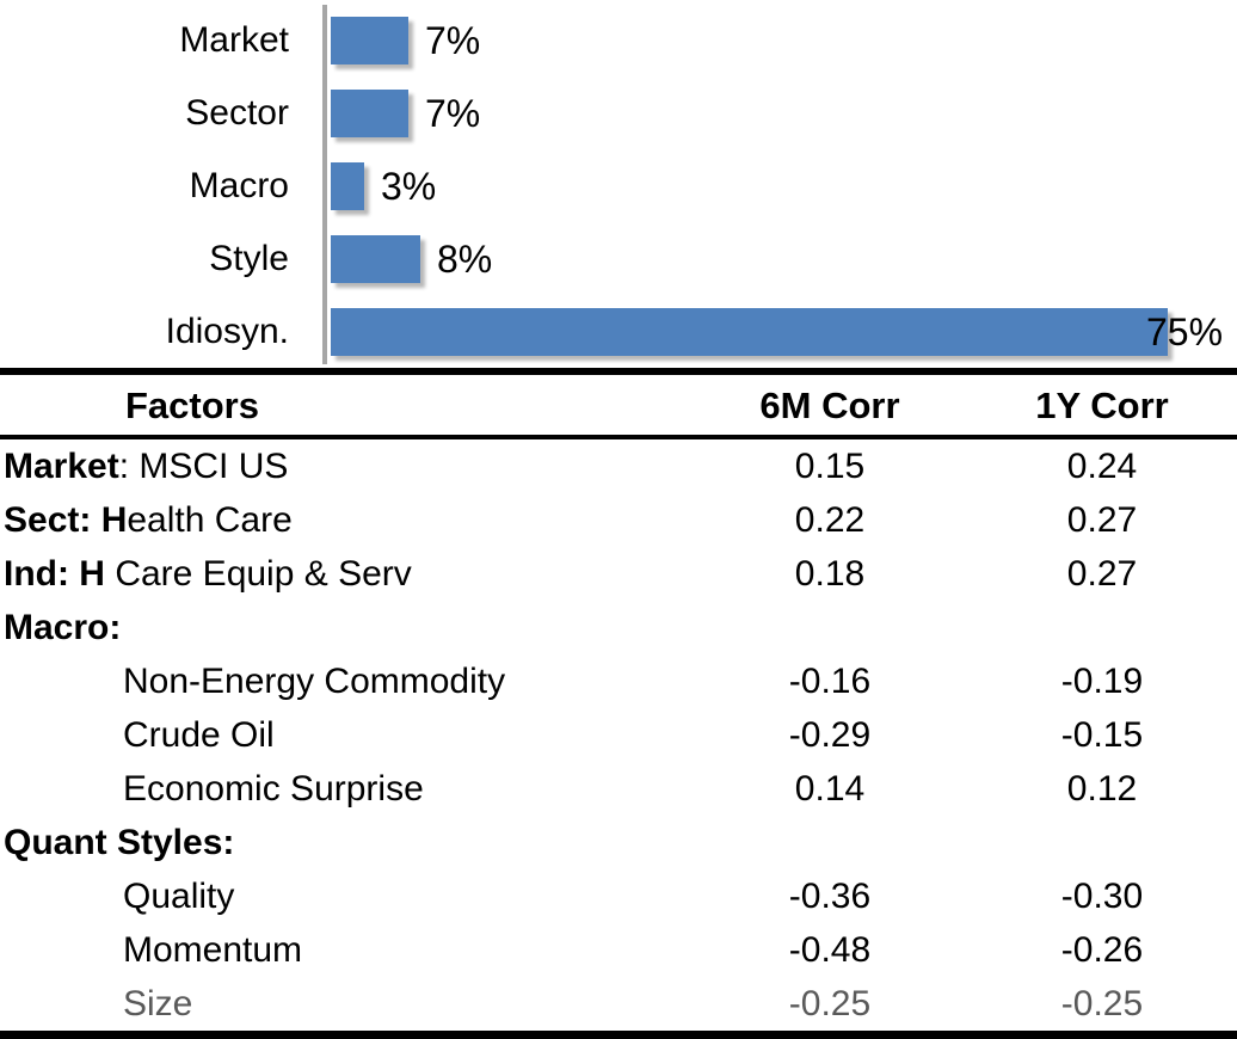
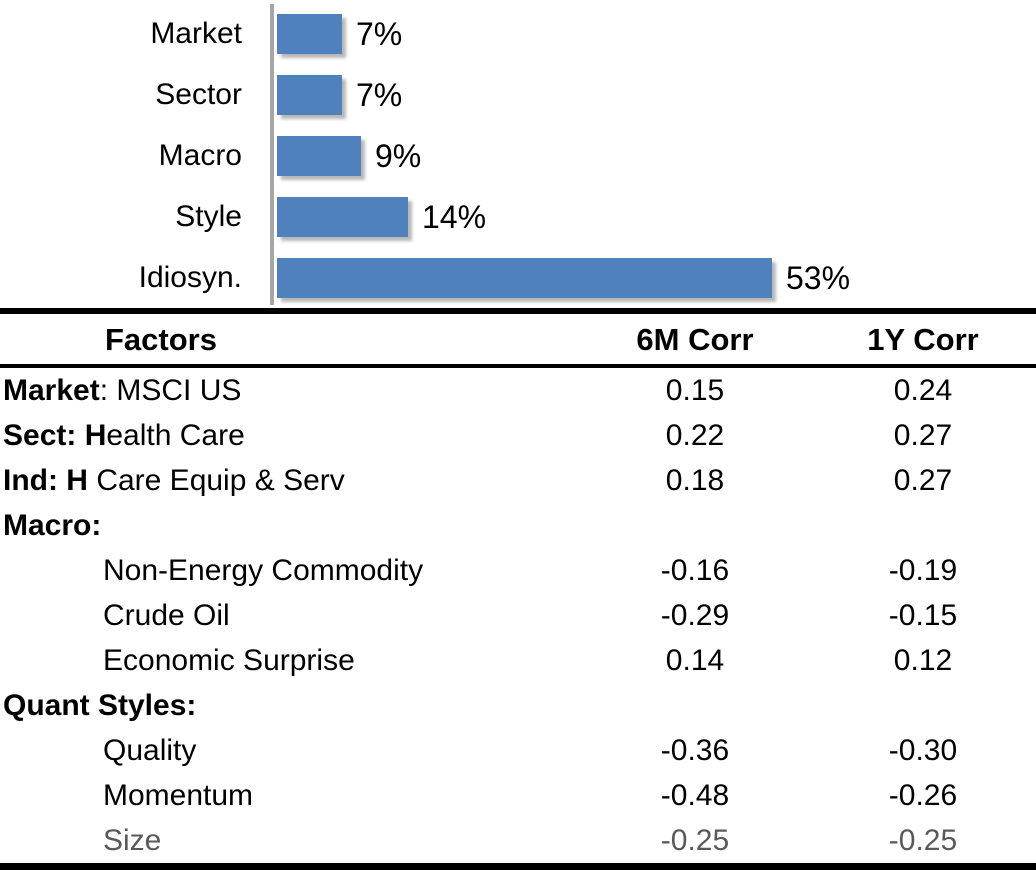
Macro: 3% -> 9%
Style: 8% -> 14%
Idiosyn.: 75% -> 53%
